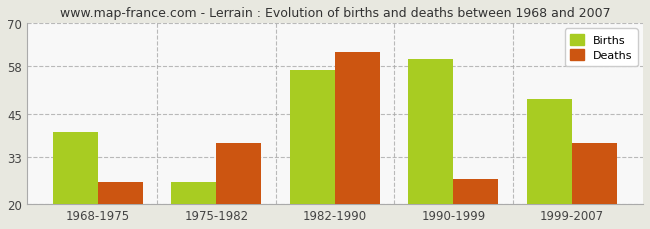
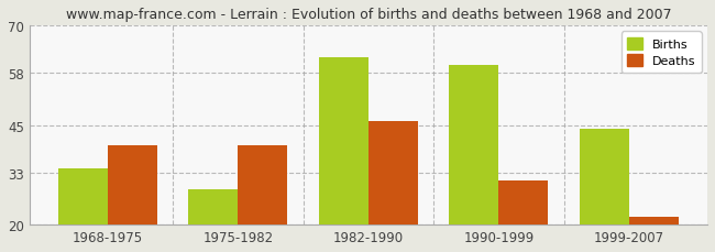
Births/1968-1975: 40 -> 34
Deaths/1968-1975: 26 -> 40
Births/1975-1982: 26 -> 29
Deaths/1975-1982: 37 -> 40
Births/1982-1990: 57 -> 62
Deaths/1982-1990: 62 -> 46
Deaths/1990-1999: 27 -> 31
Births/1999-2007: 49 -> 44
Deaths/1999-2007: 37 -> 22
